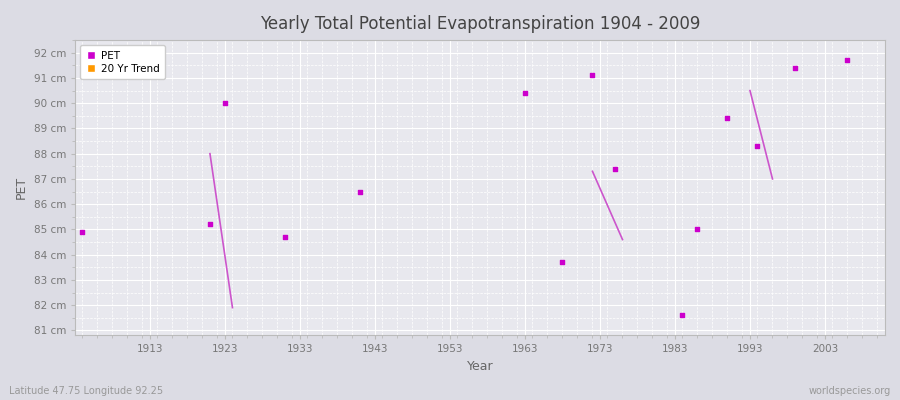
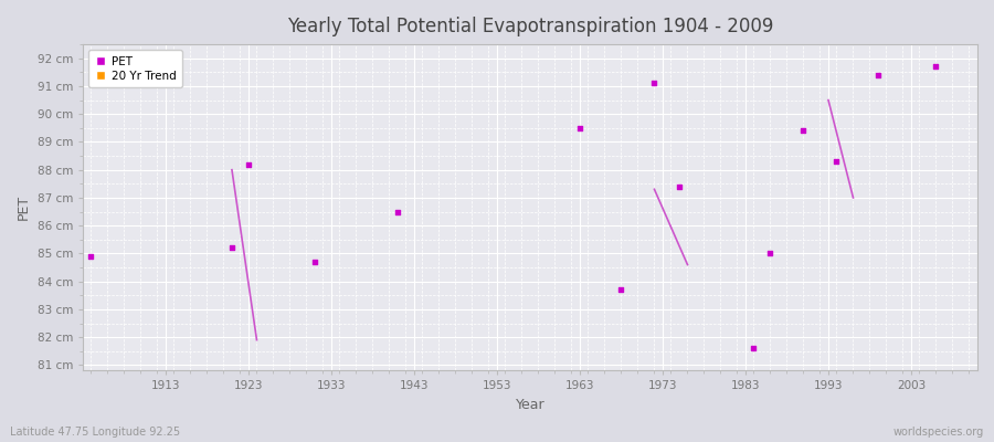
1923: 90.0 cm -> 88.2 cm
1963: 90.4 cm -> 89.5 cm
